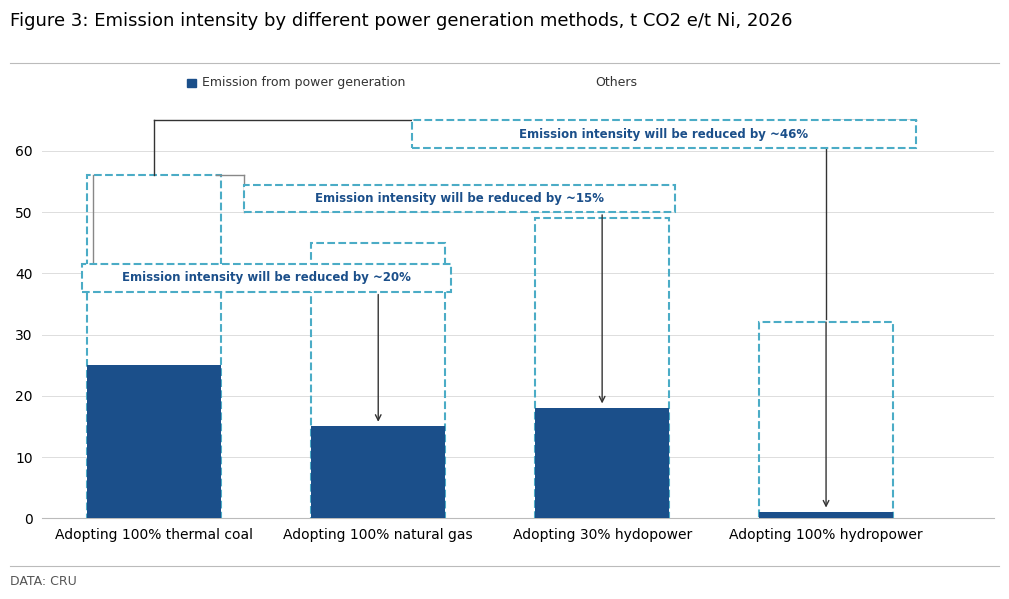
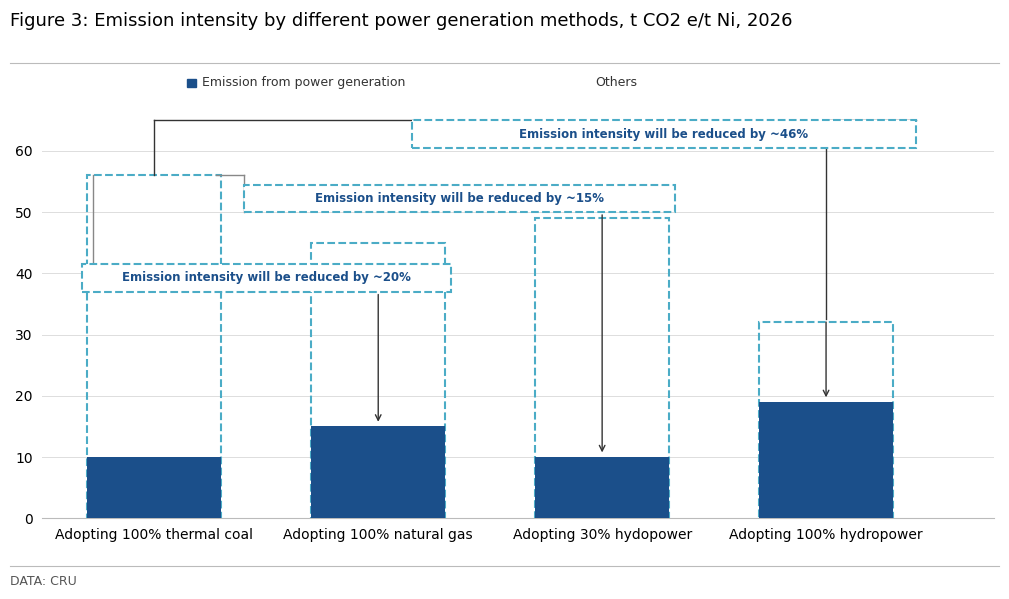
Adopting 100% thermal coal: 25 -> 10
Adopting 30% hydopower: 18 -> 10
Adopting 100% hydropower: 1 -> 19
